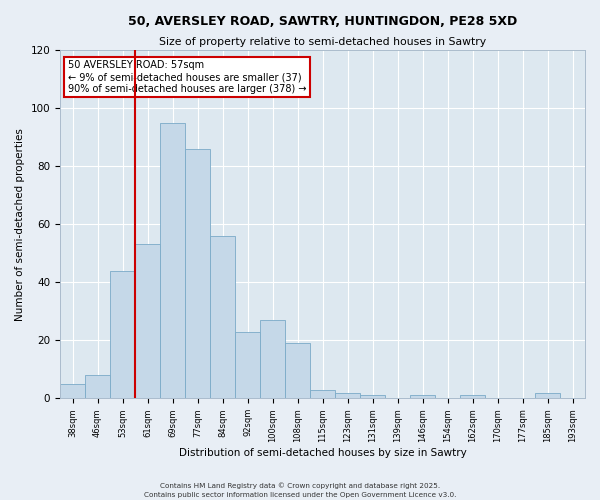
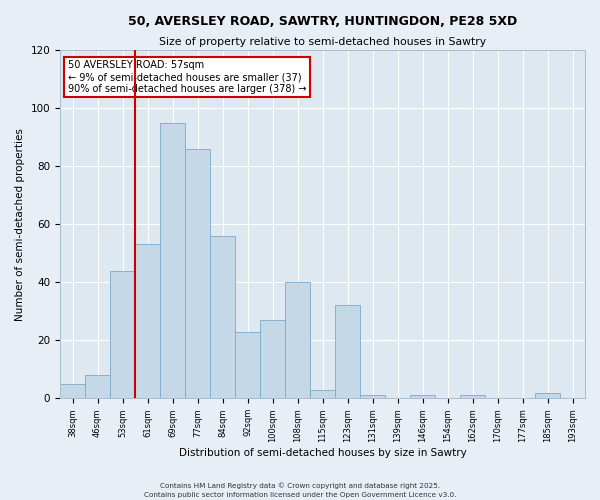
108sqm: 19 -> 40
123sqm: 2 -> 32
